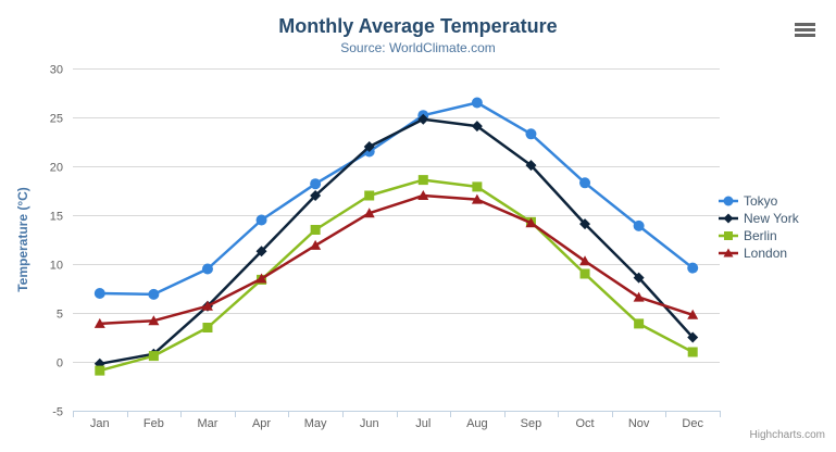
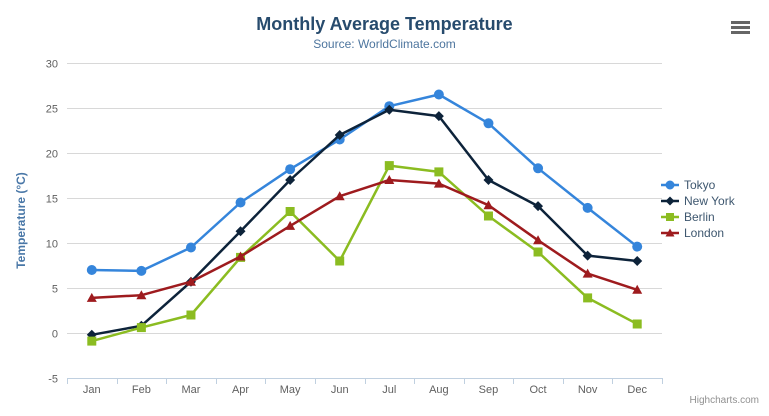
Berlin/Mar: 4 -> 2
Berlin/Jun: 17 -> 8
New York/Sep: 20 -> 17
Berlin/Sep: 14 -> 13
New York/Dec: 2 -> 8
